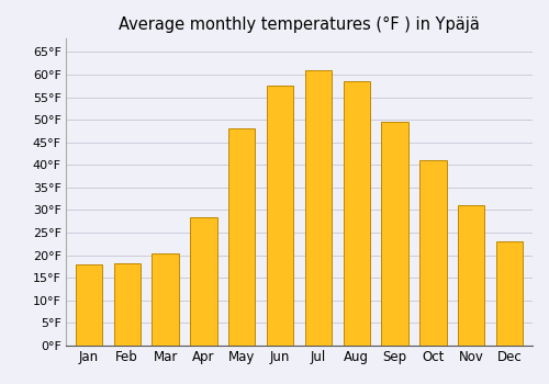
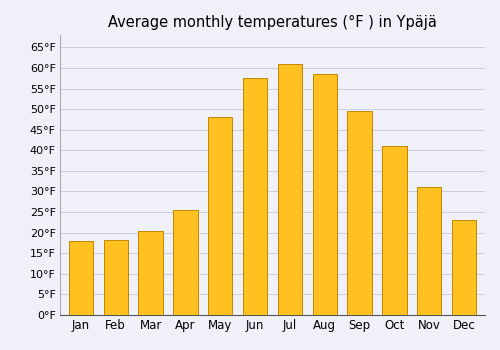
Apr: 28.5°F -> 25.5°F
